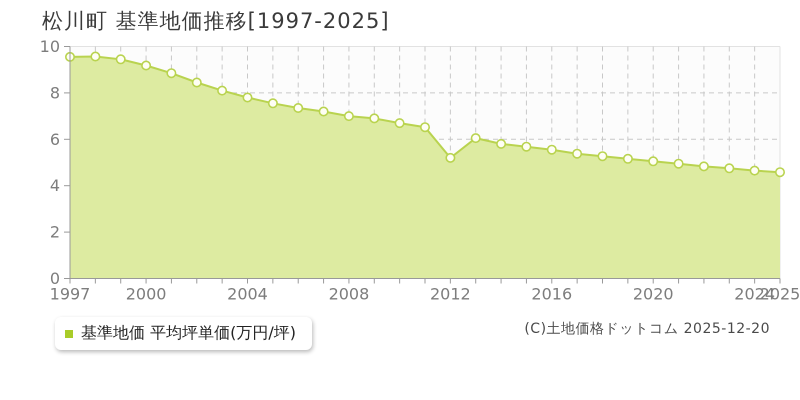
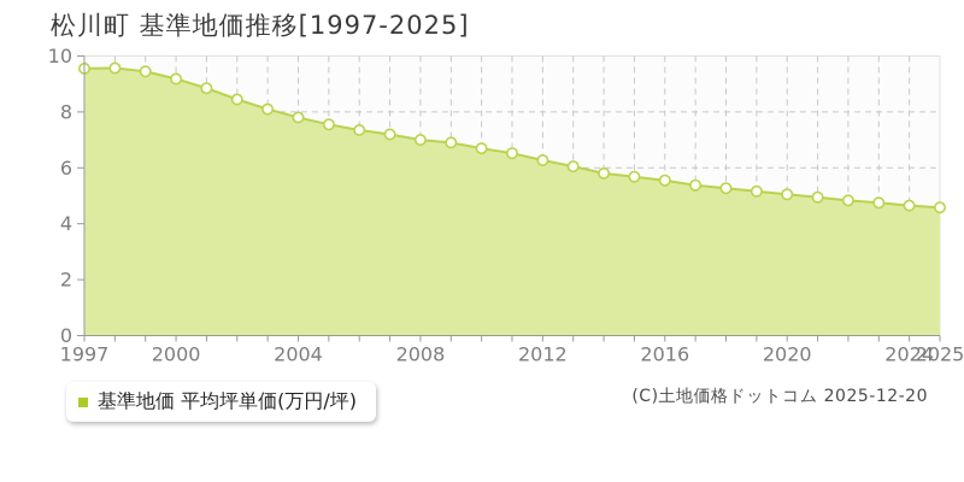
2012: 5.2 -> 6.3
